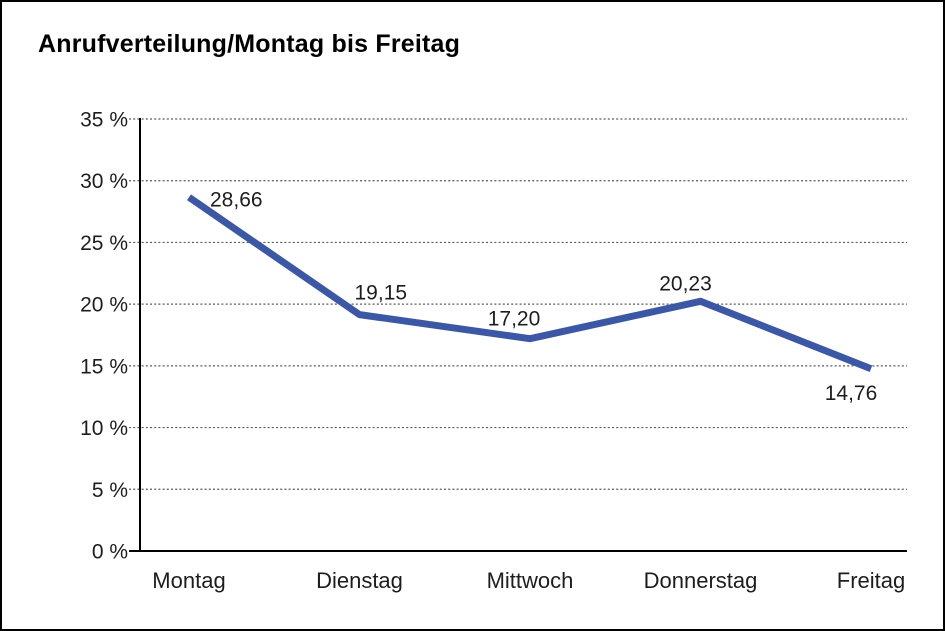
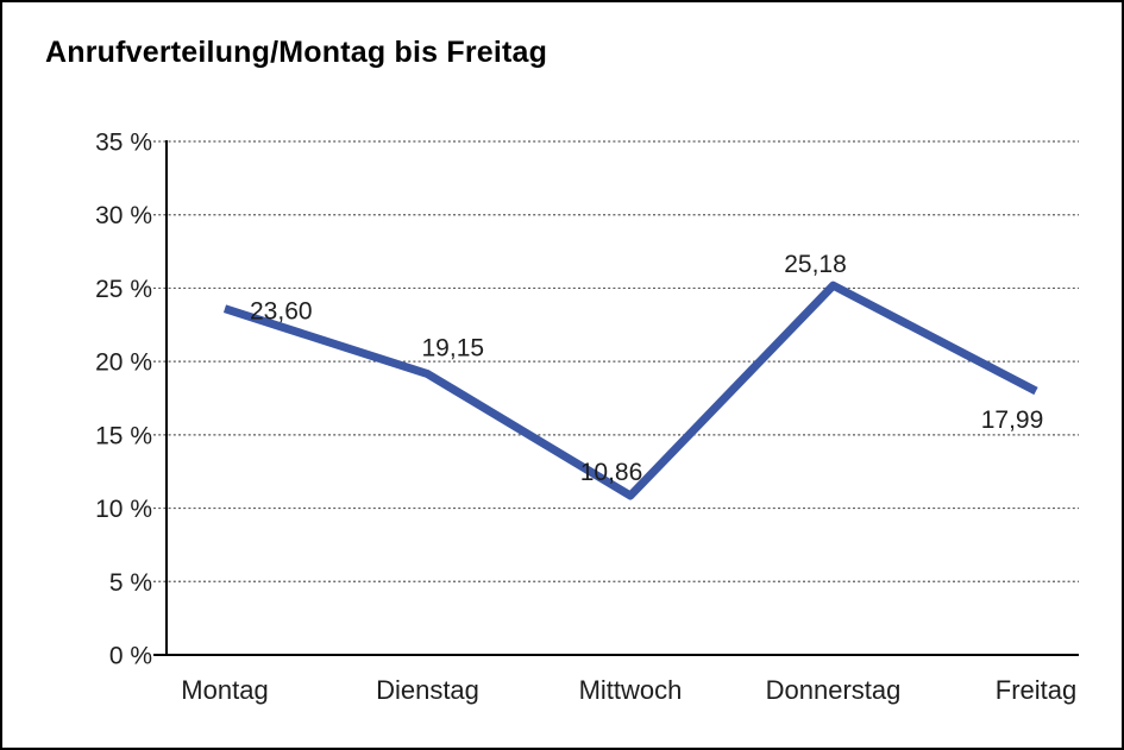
Montag: 28,66 -> 23,60
Mittwoch: 17,20 -> 10,86
Donnerstag: 20,23 -> 25,18
Freitag: 14,76 -> 17,99
